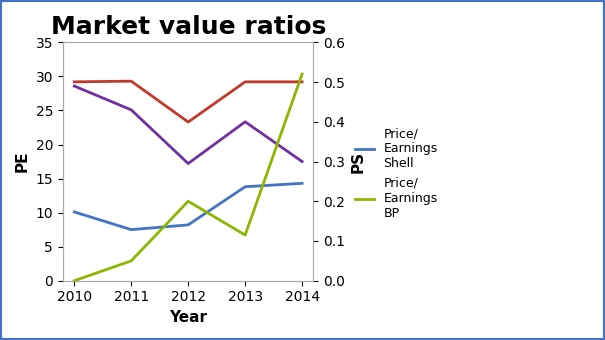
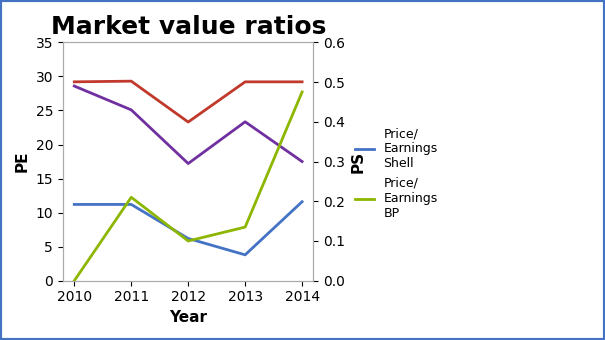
Price/ Earnings Shell/2010: 10.1 -> 11.2
Price/ Earnings Shell/2011: 7.5 -> 11.2
Price/ Earnings BP/2011: 0.050 -> 0.210
Price/ Earnings Shell/2012: 8.2 -> 6.2
Price/ Earnings BP/2012: 0.200 -> 0.100
Price/ Earnings Shell/2013: 13.8 -> 3.8
Price/ Earnings BP/2013: 0.115 -> 0.135
Price/ Earnings Shell/2014: 14.3 -> 11.6
Price/ Earnings BP/2014: 0.520 -> 0.475
